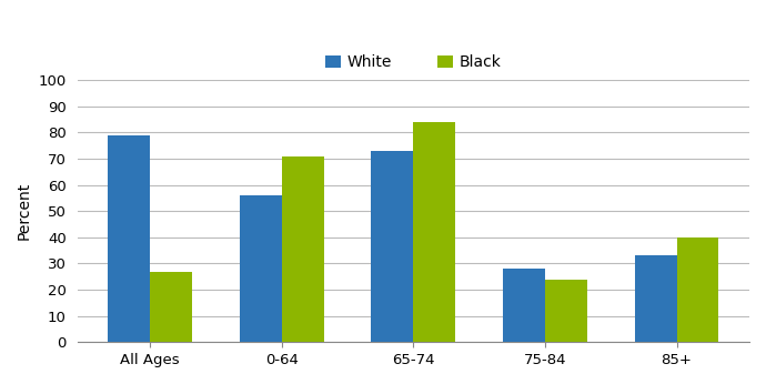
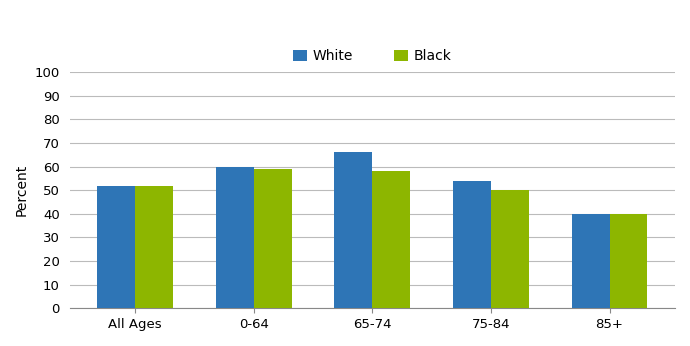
White/All Ages: 79 -> 52
Black/All Ages: 27 -> 52
White/0-64: 56 -> 60
Black/0-64: 71 -> 59
White/65-74: 73 -> 66
Black/65-74: 84 -> 58
White/75-84: 28 -> 54
Black/75-84: 24 -> 50
White/85+: 33 -> 40
